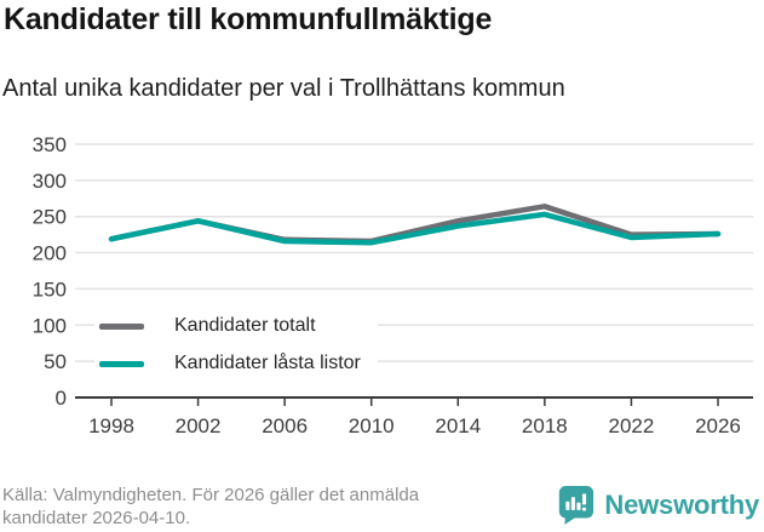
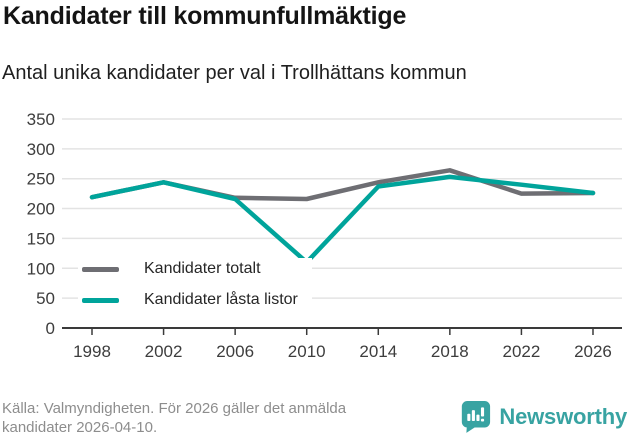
Kandidater låsta listor/2010: 210 -> 110
Kandidater låsta listor/2022: 220 -> 240
